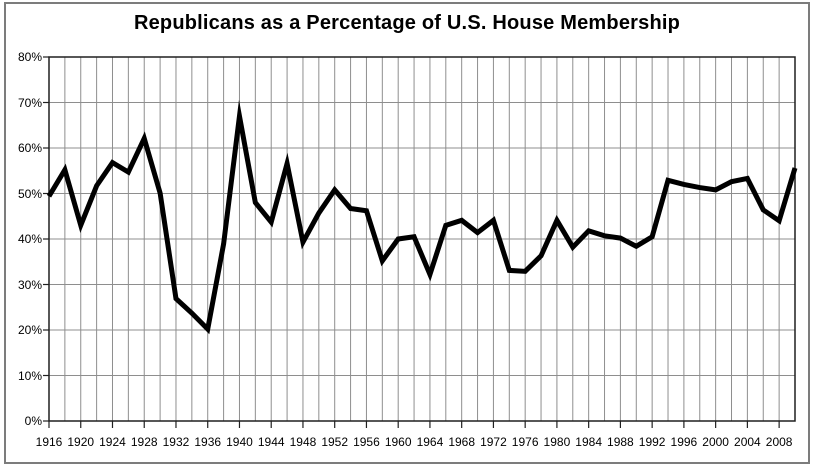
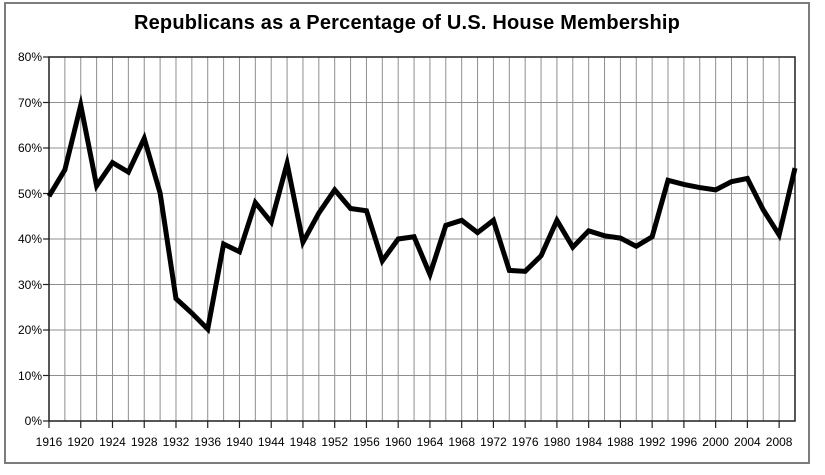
1920: 43% -> 69%
1940: 67% -> 37%
2008: 44% -> 41%
